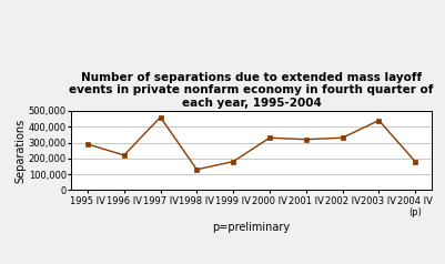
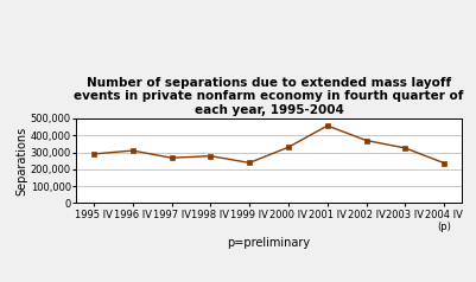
1996 IV: 220,000 -> 310,000
1997 IV: 460,000 -> 270,000
1998 IV: 130,000 -> 280,000
1999 IV: 180,000 -> 240,000
2001 IV: 320,000 -> 460,000
2002 IV: 330,000 -> 370,000
2003 IV: 440,000 -> 320,000
2004 IV (p): 180,000 -> 240,000
